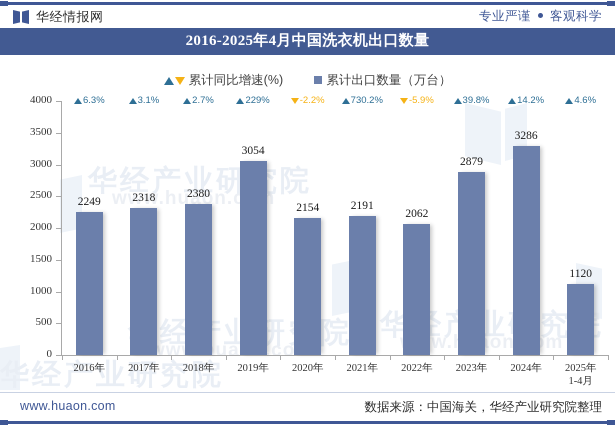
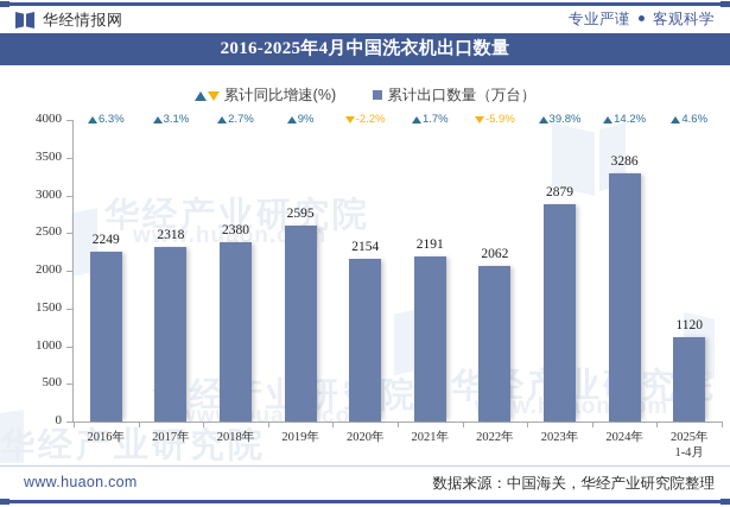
累计出口数量（万台）/2019年: 3054 -> 2595
累计同比增速(%)/2019年: 229% -> 9%
累计同比增速(%)/2021年: 730.2% -> 1.7%
